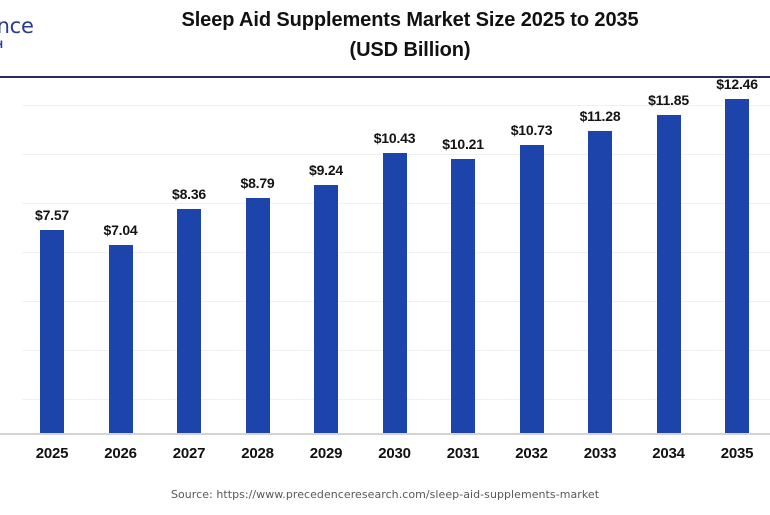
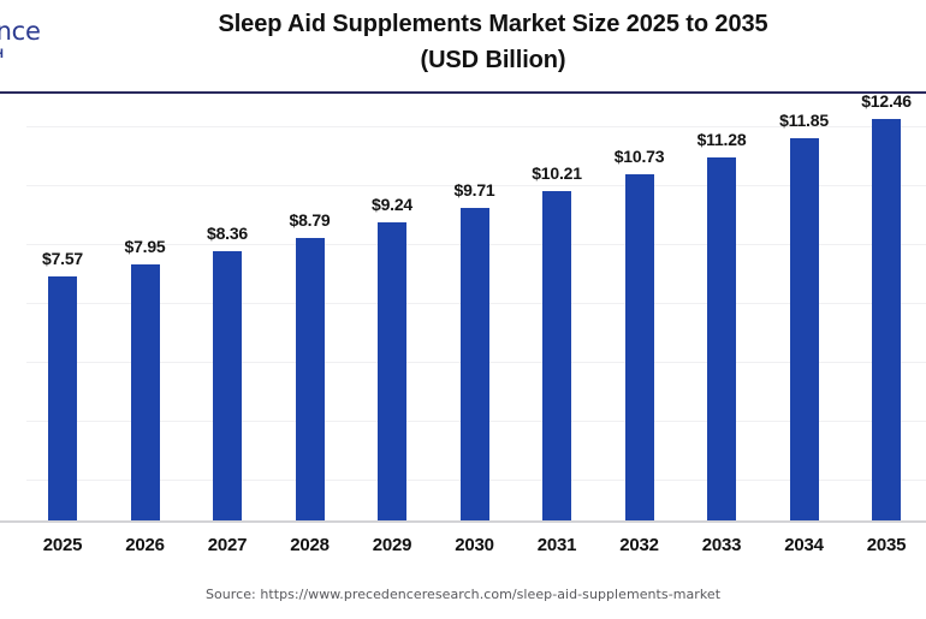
2026: $7.04 -> $7.95
2030: $10.43 -> $9.71
